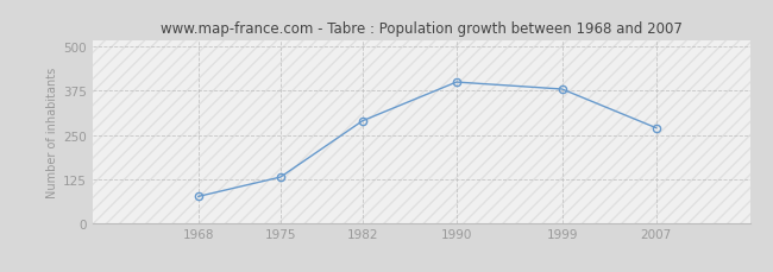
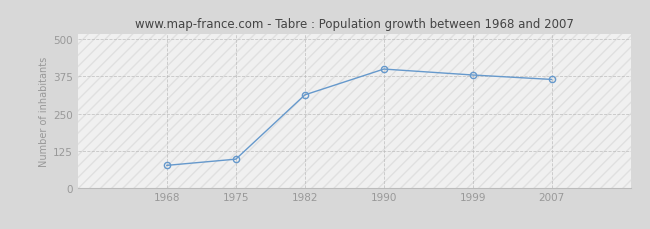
1975: 130 -> 96
1982: 290 -> 313
2007: 270 -> 365
